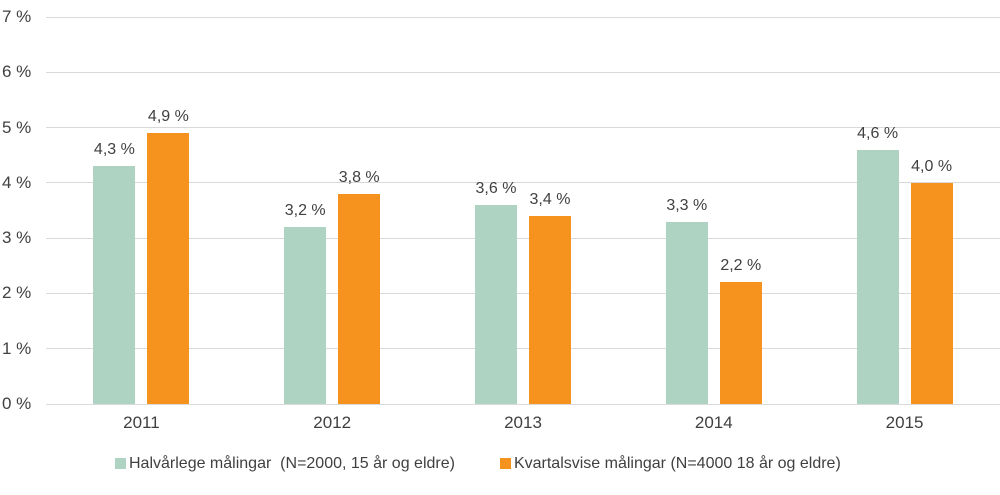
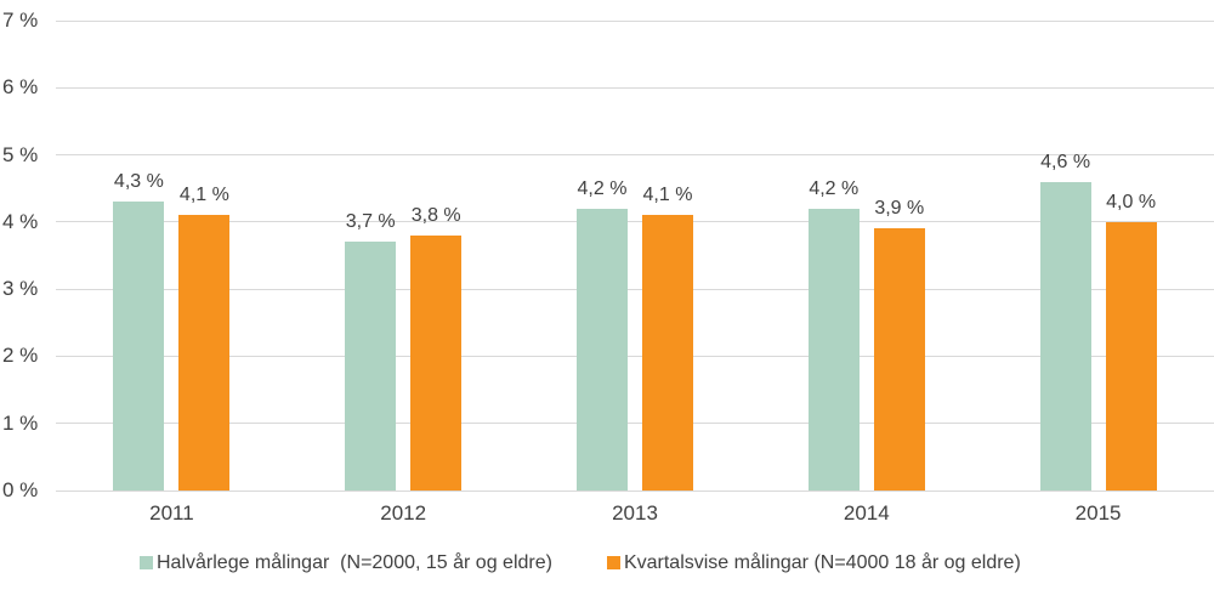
Kvartalsvise målingar (N=4000 18 år og eldre)/2011: 4,9 -> 4,1
Halvårlege målingar (N=2000, 15 år og eldre)/2012: 3,2 -> 3,7
Halvårlege målingar (N=2000, 15 år og eldre)/2013: 3,6 -> 4,2
Kvartalsvise målingar (N=4000 18 år og eldre)/2013: 3,4 -> 4,1
Halvårlege målingar (N=2000, 15 år og eldre)/2014: 3,3 -> 4,2
Kvartalsvise målingar (N=4000 18 år og eldre)/2014: 2,2 -> 3,9
